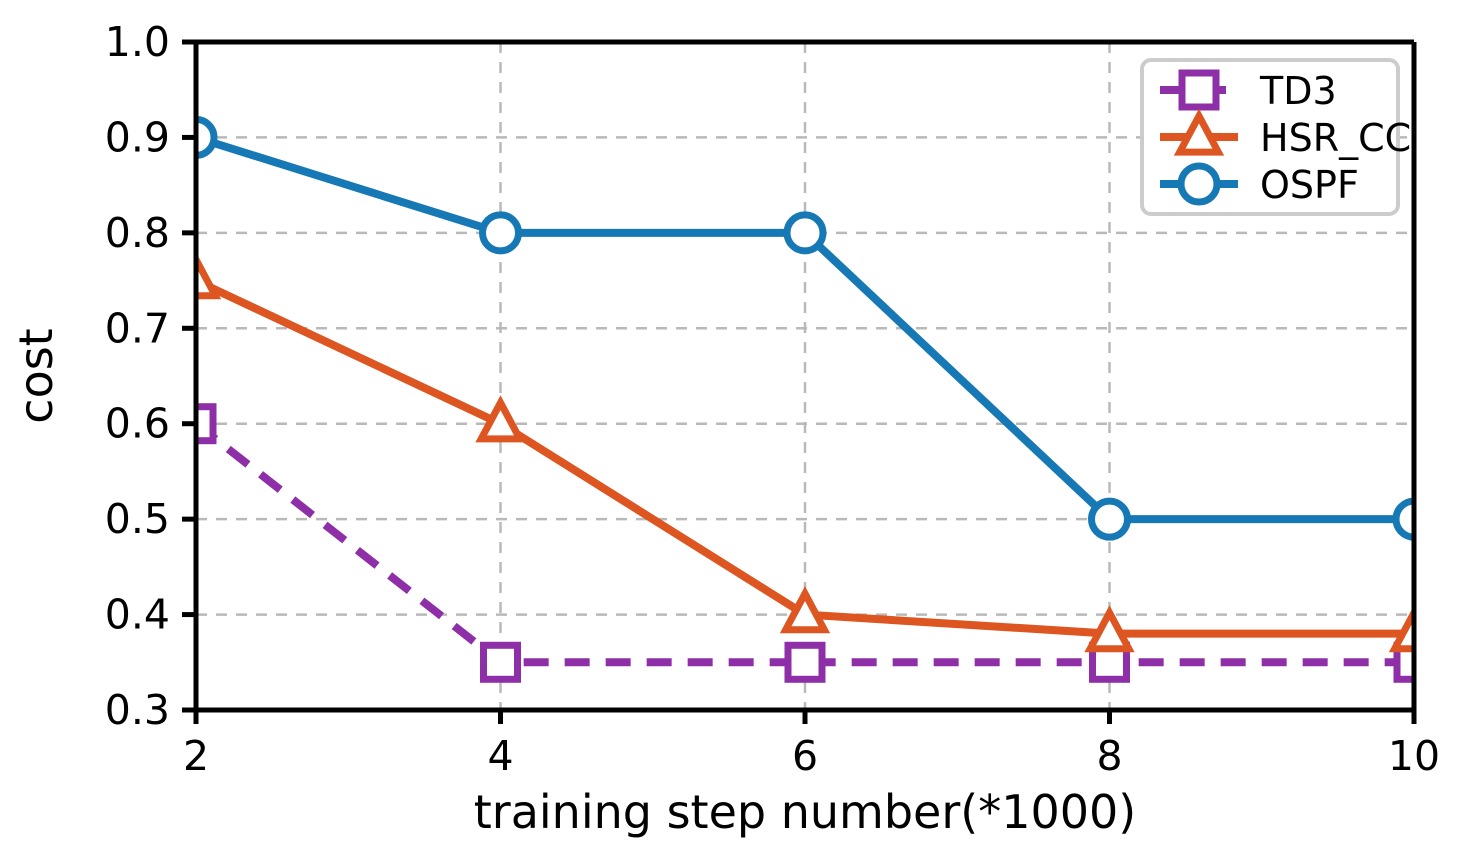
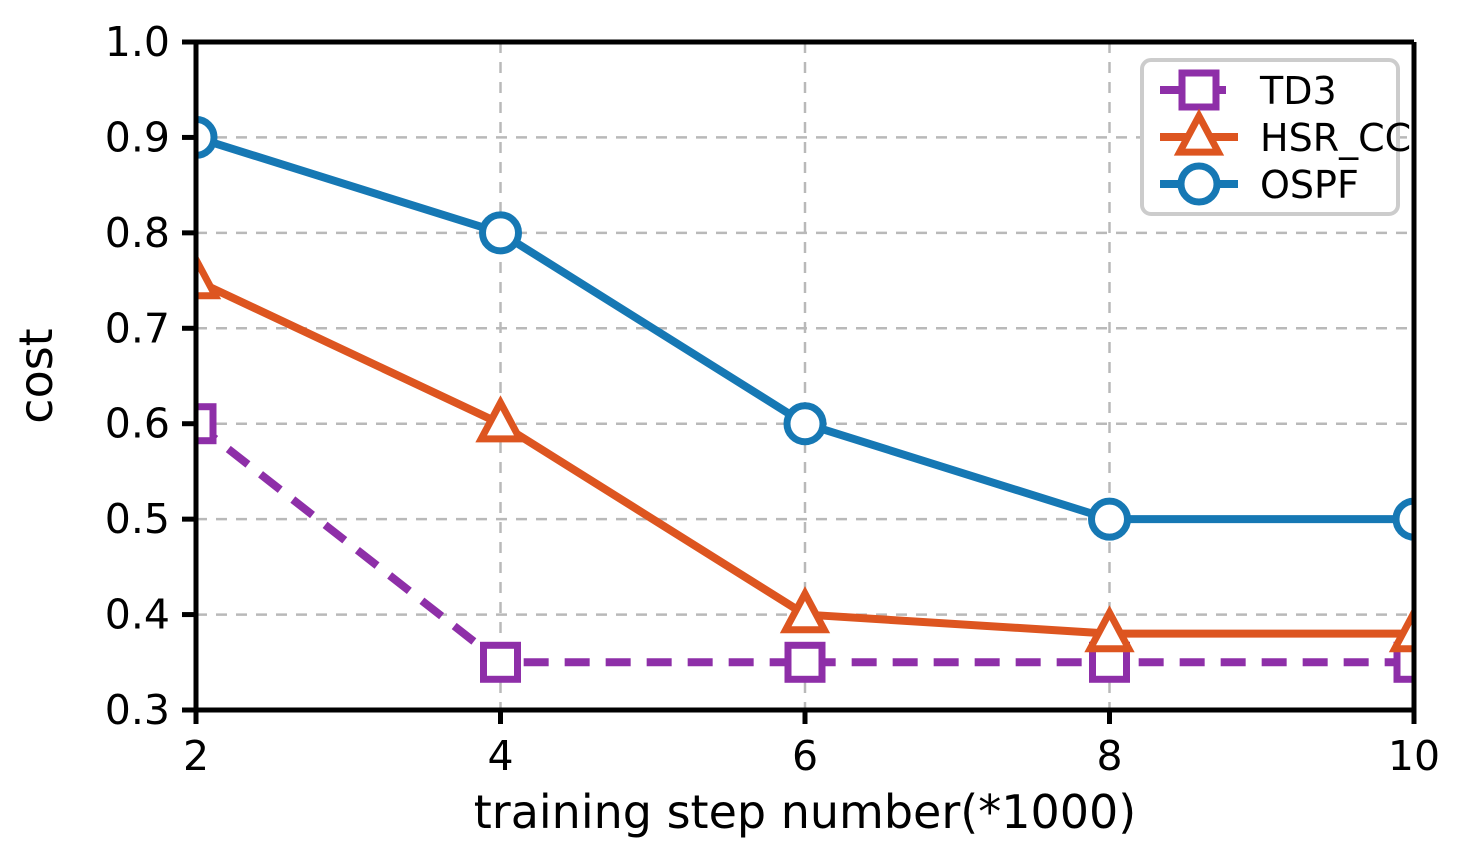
OSPF/6: 0.8 -> 0.6
